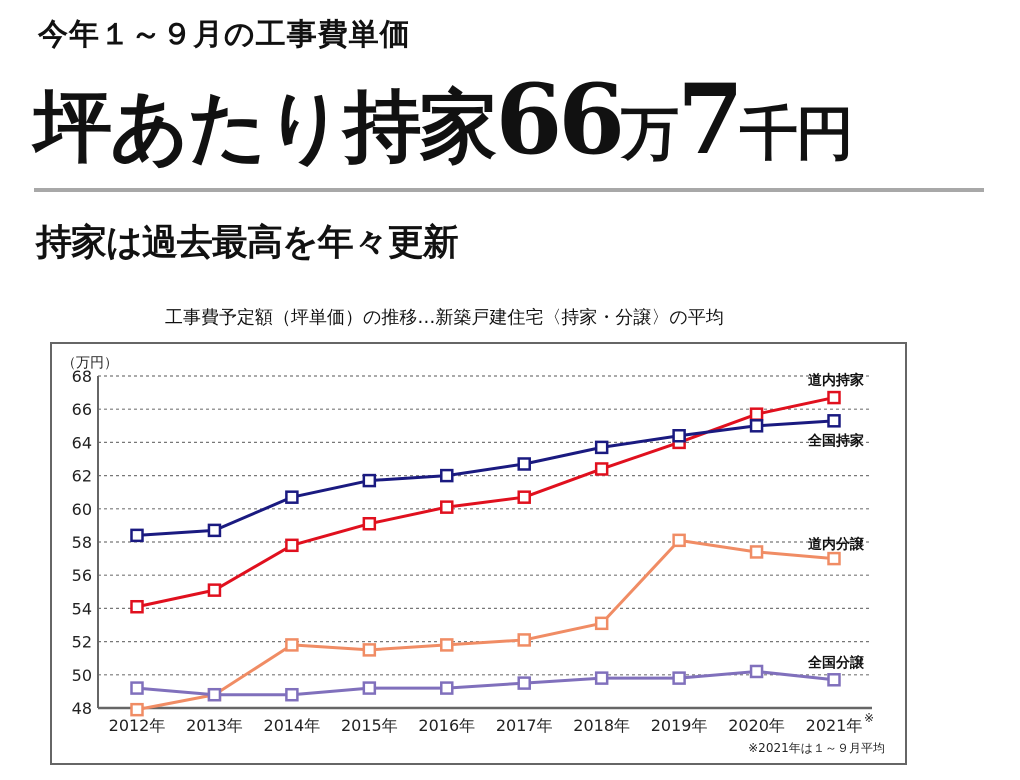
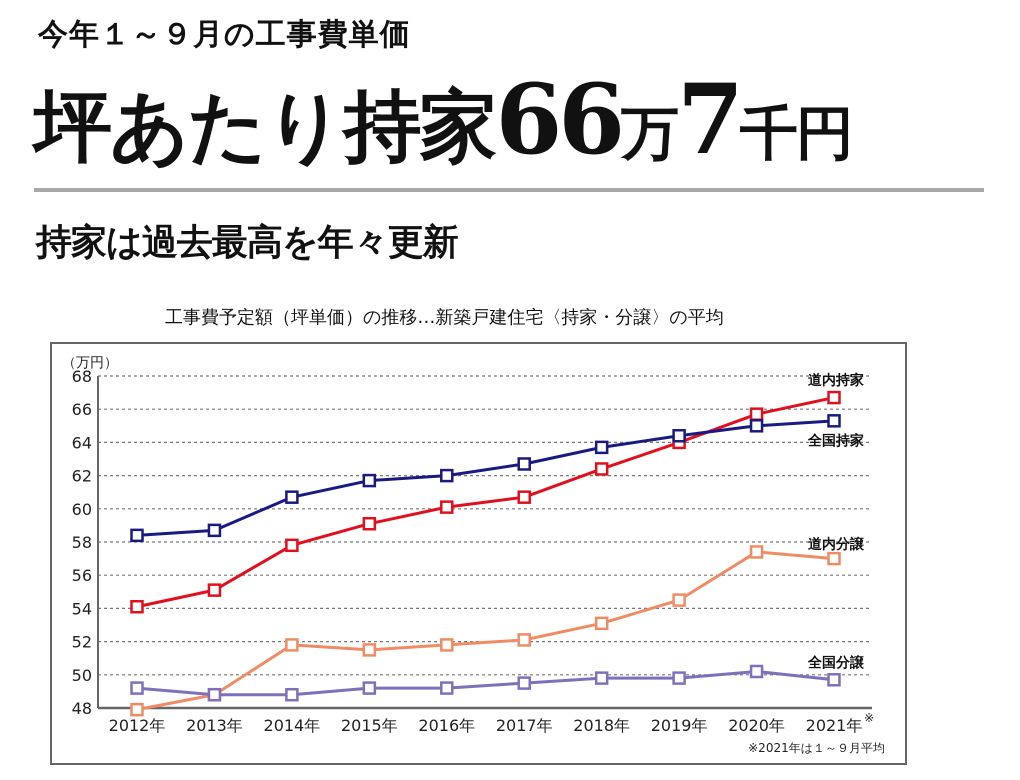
道内分譲/2019年: 58.1 -> 54.5
